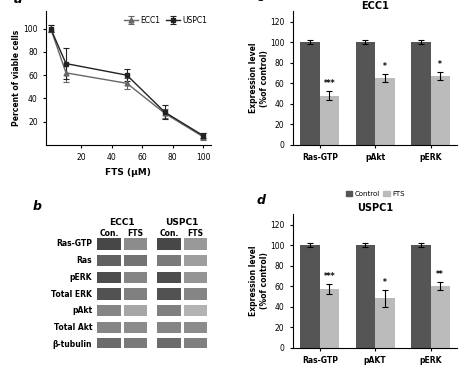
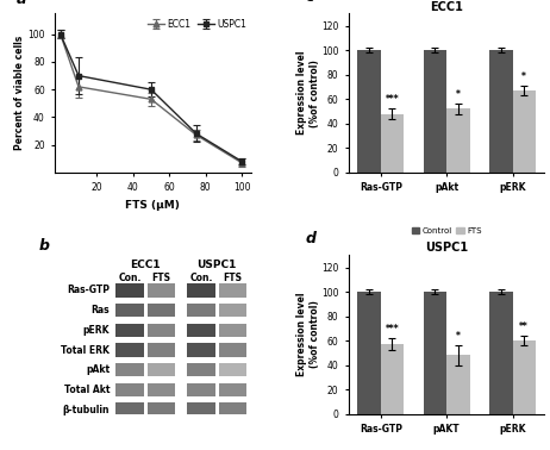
ECC1/FTS/pAkt: 65 -> 52
